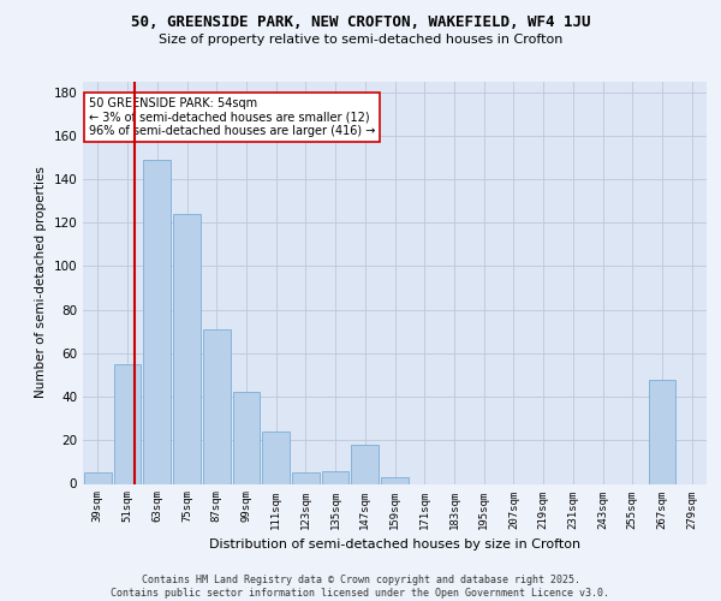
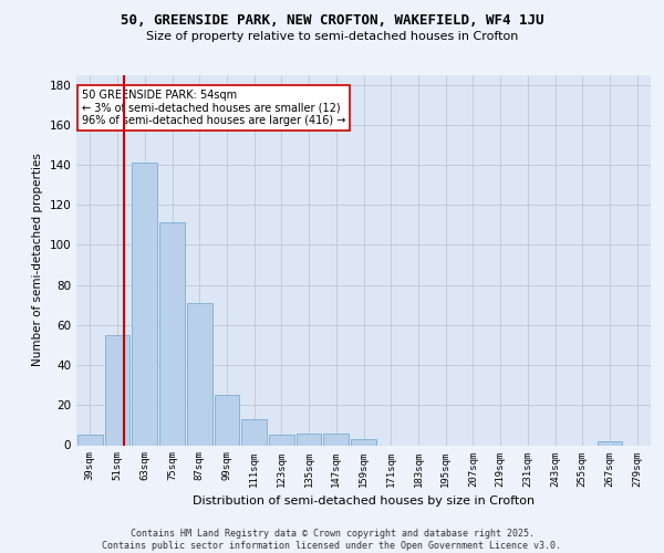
63sqm: 149 -> 141
75sqm: 124 -> 111
99sqm: 42 -> 25
111sqm: 24 -> 13
147sqm: 18 -> 6
267sqm: 48 -> 2
